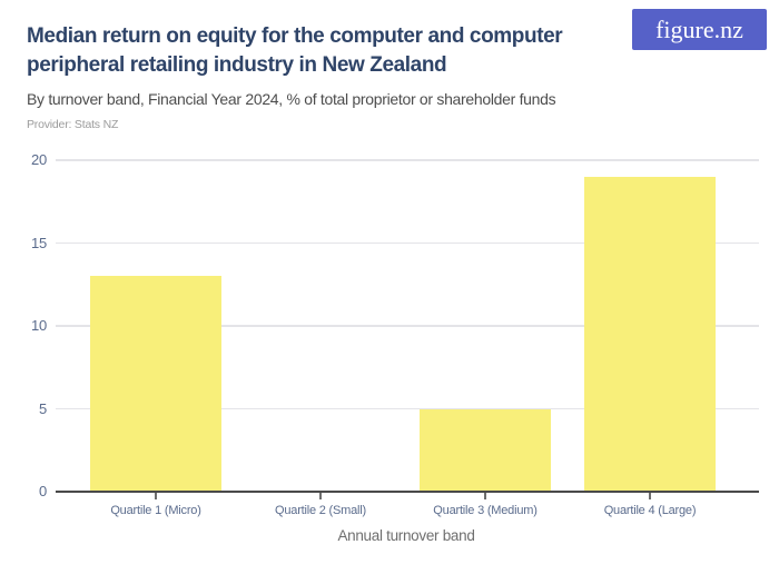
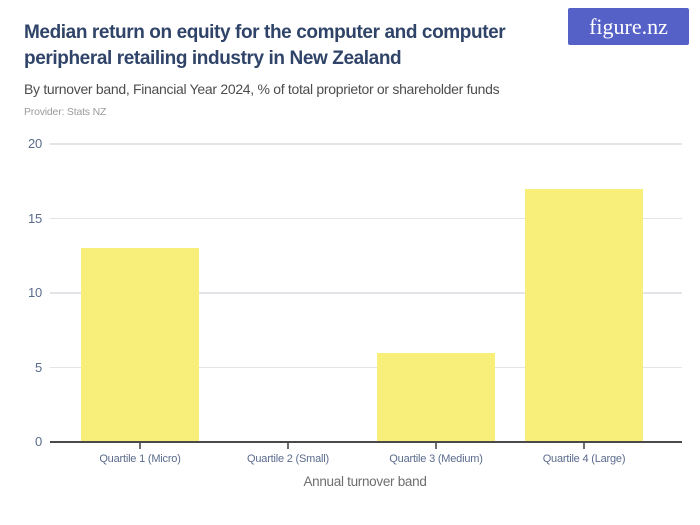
Quartile 3 (Medium): 5 -> 6
Quartile 4 (Large): 19 -> 17
